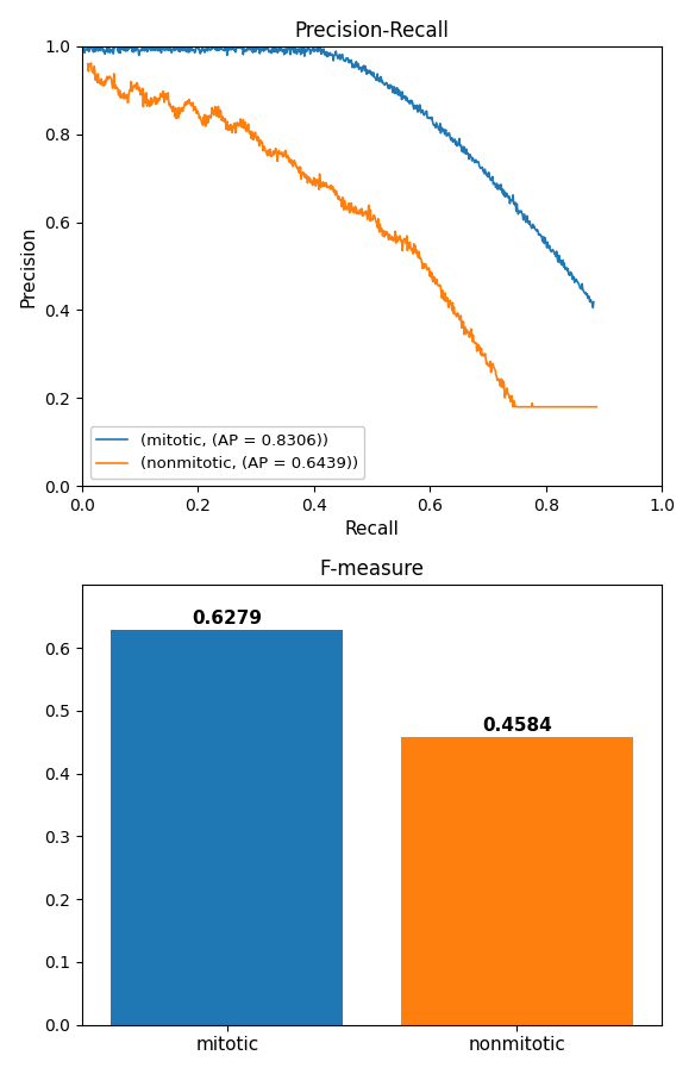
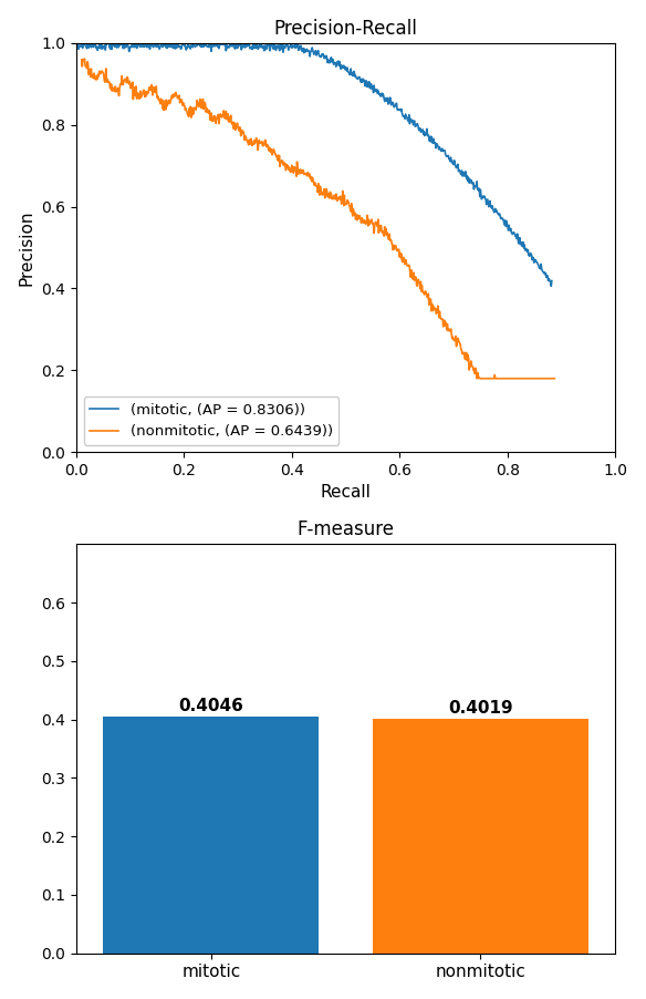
F-measure/mitotic: 0.6279 -> 0.4046
F-measure/nonmitotic: 0.4584 -> 0.4019
